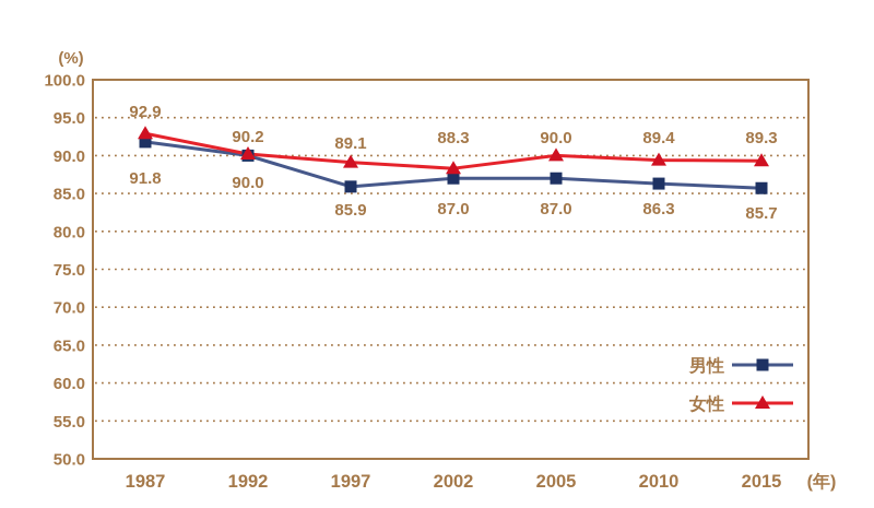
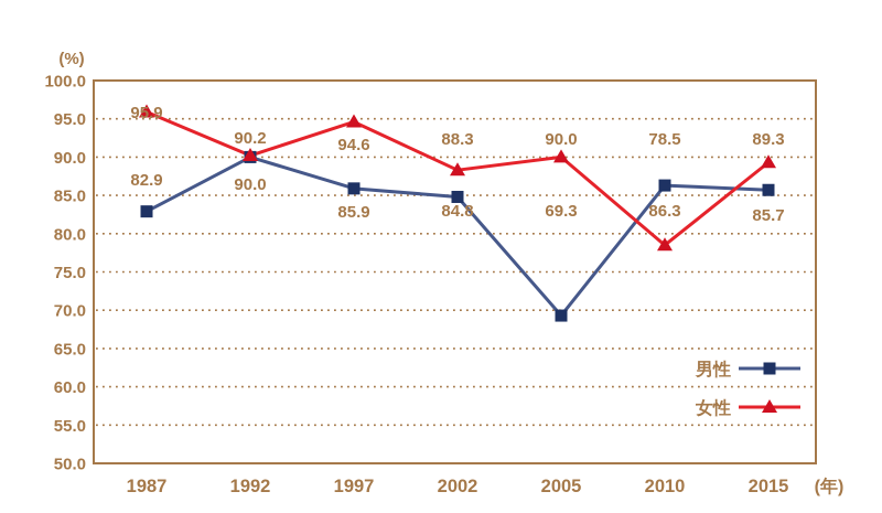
男性/1987: 91.8 -> 82.9
女性/1987: 92.9 -> 95.9
女性/1997: 89.1 -> 94.6
男性/2002: 87.0 -> 84.8
男性/2005: 87.0 -> 69.3
女性/2010: 89.4 -> 78.5
